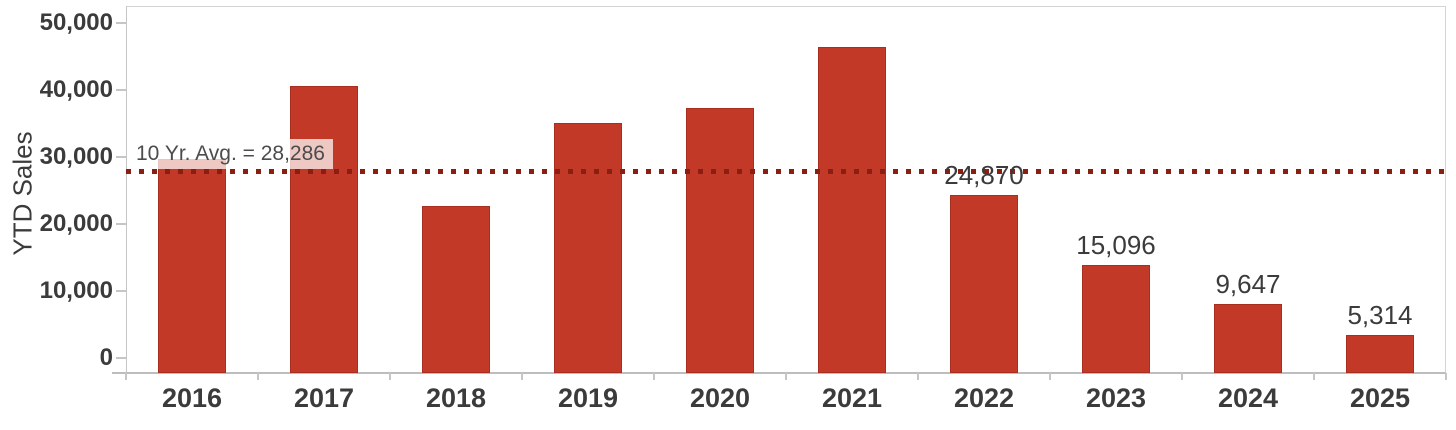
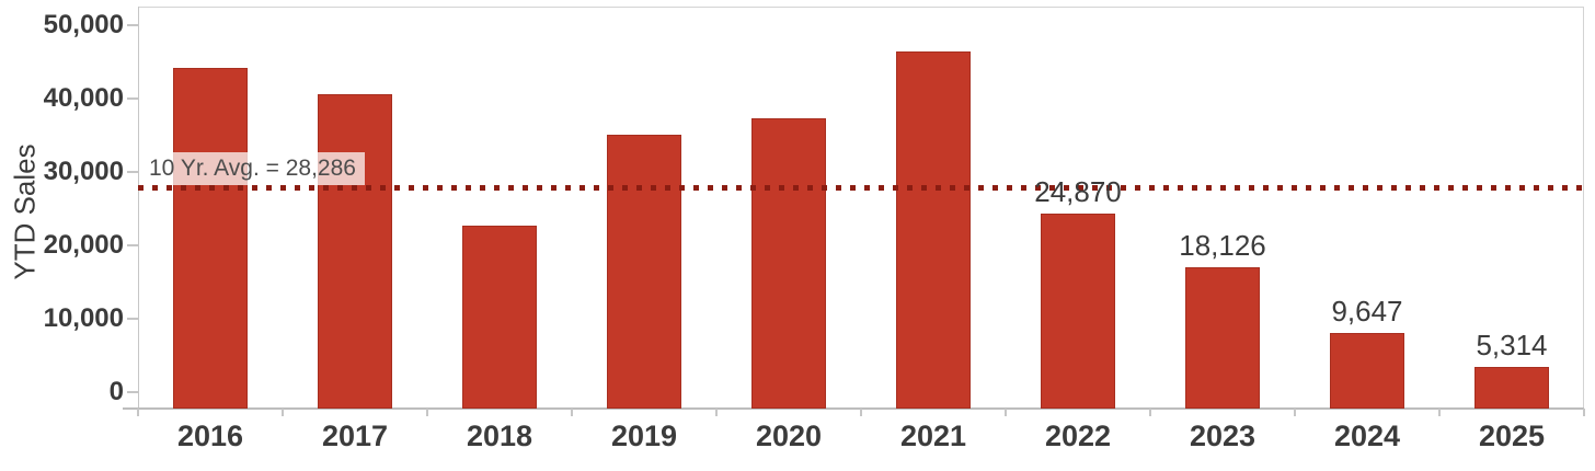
2016: 30000 -> 44000
2023: 15,096 -> 18,126
